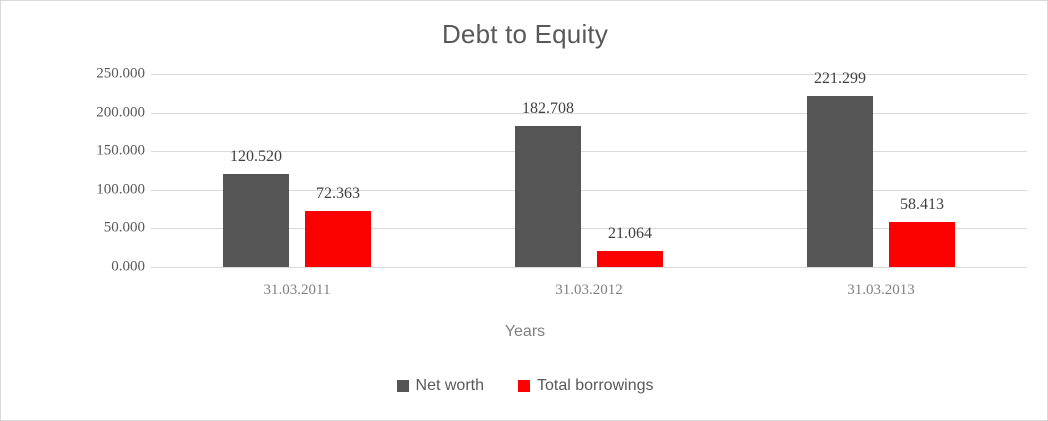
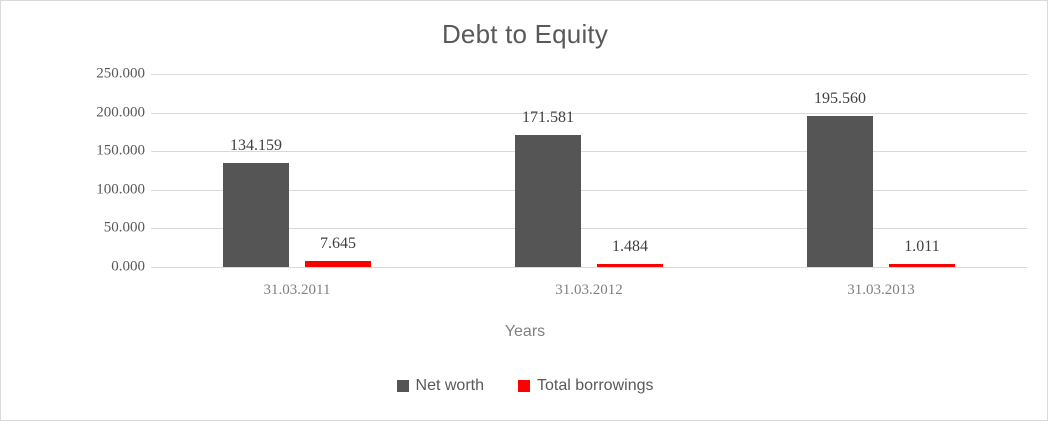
Net worth/31.03.2011: 120.520 -> 134.159
Total borrowings/31.03.2011: 72.363 -> 7.645
Net worth/31.03.2012: 182.708 -> 171.581
Total borrowings/31.03.2012: 21.064 -> 1.484
Net worth/31.03.2013: 221.299 -> 195.560
Total borrowings/31.03.2013: 58.413 -> 1.011
